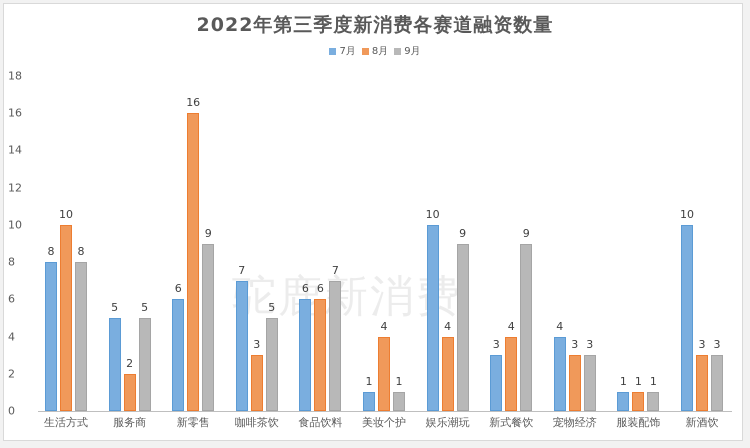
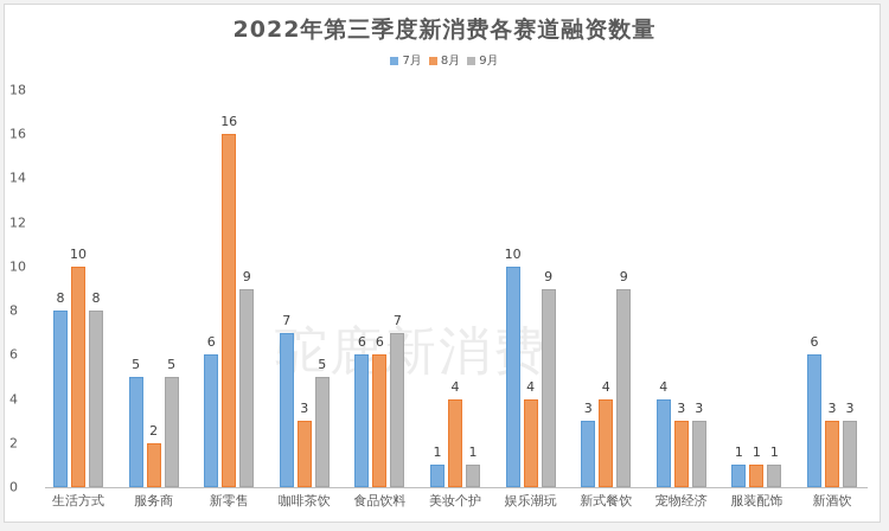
7月/新酒饮: 10 -> 6
